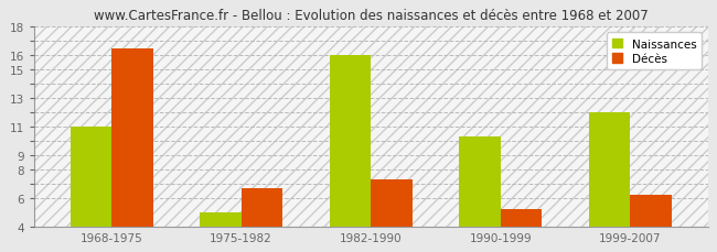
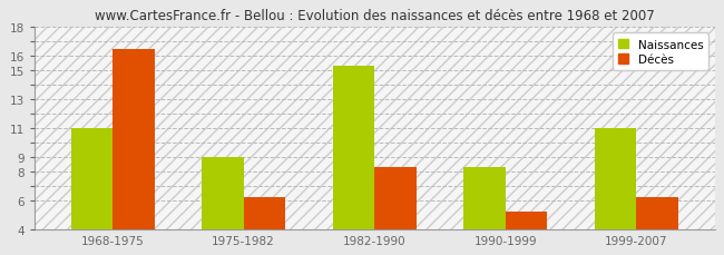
Naissances/1975-1982: 5.0 -> 9.0
Décès/1975-1982: 6.7 -> 6.2
Naissances/1982-1990: 16.0 -> 15.3
Décès/1982-1990: 7.3 -> 8.3
Naissances/1990-1999: 10.3 -> 8.3
Naissances/1999-2007: 12.0 -> 11.0
